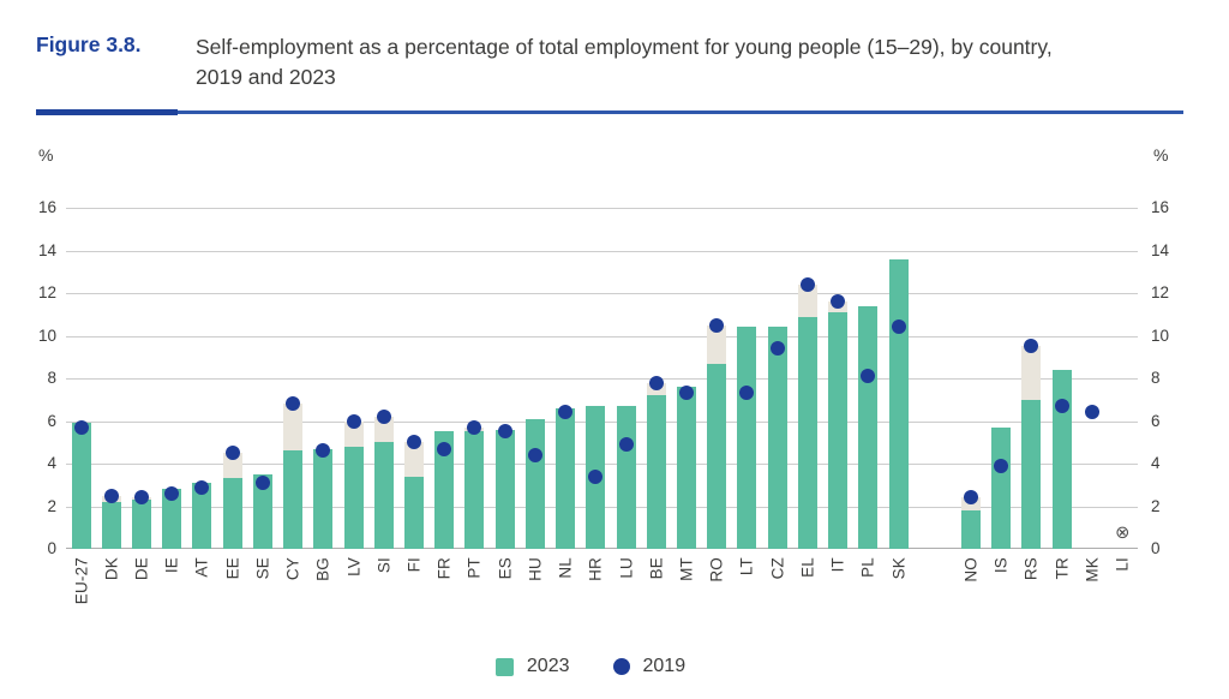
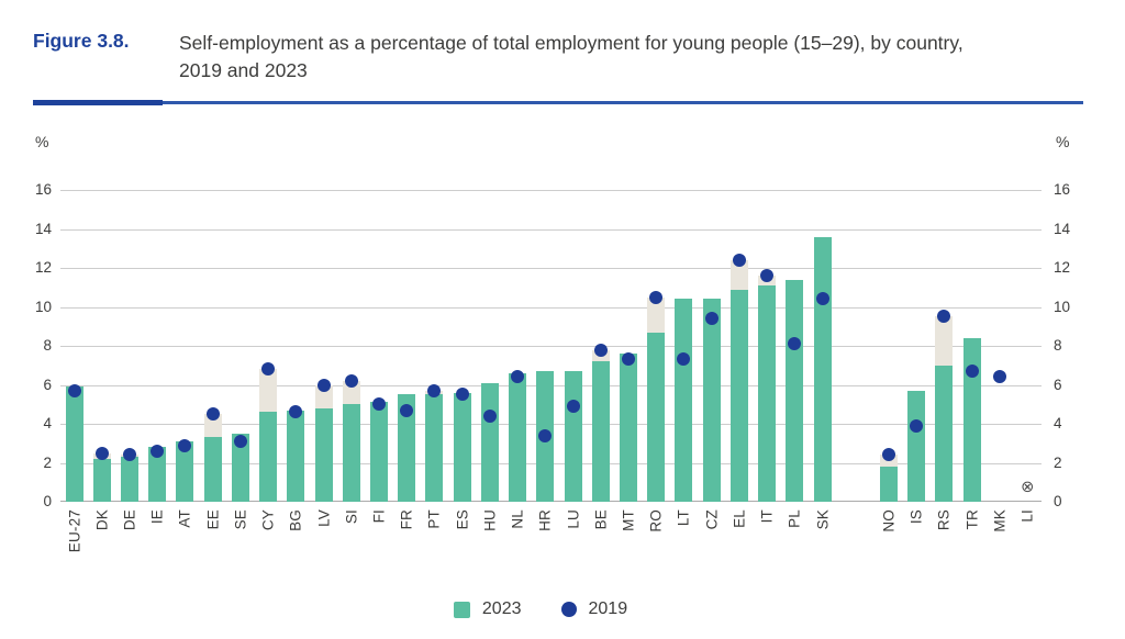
2023/FI: 3.4 -> 5.1
